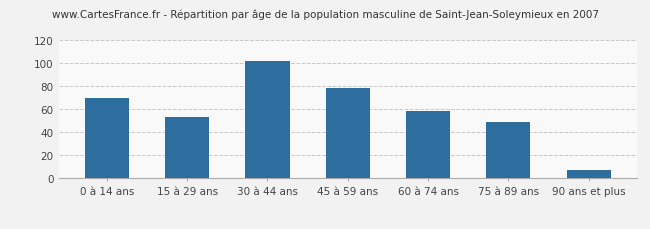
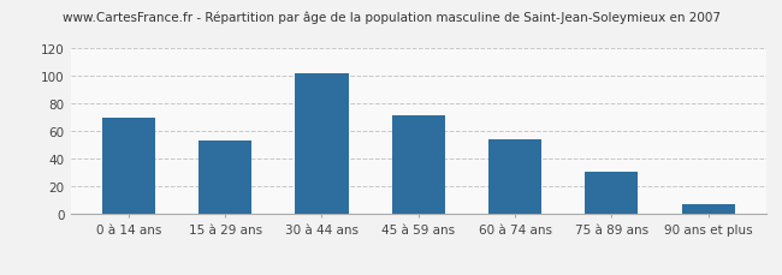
45 à 59 ans: 79 -> 72
60 à 74 ans: 59 -> 54
75 à 89 ans: 49 -> 31
